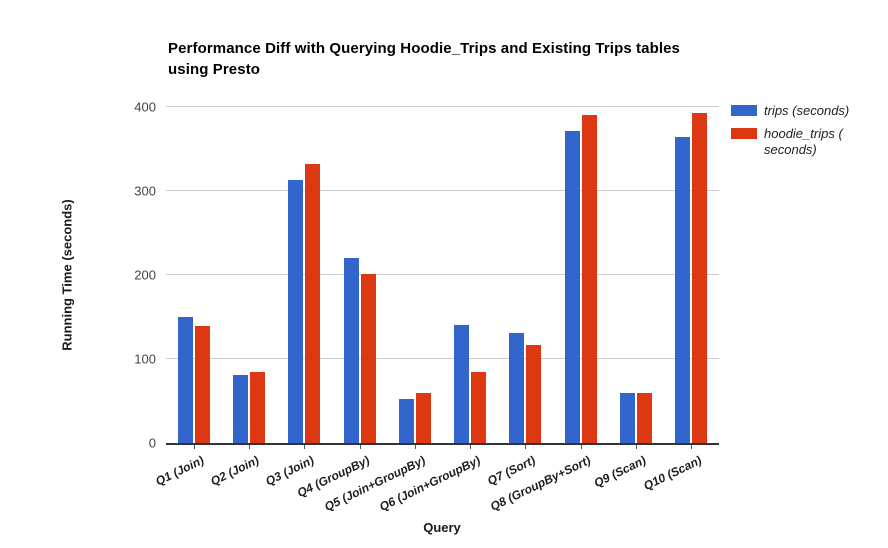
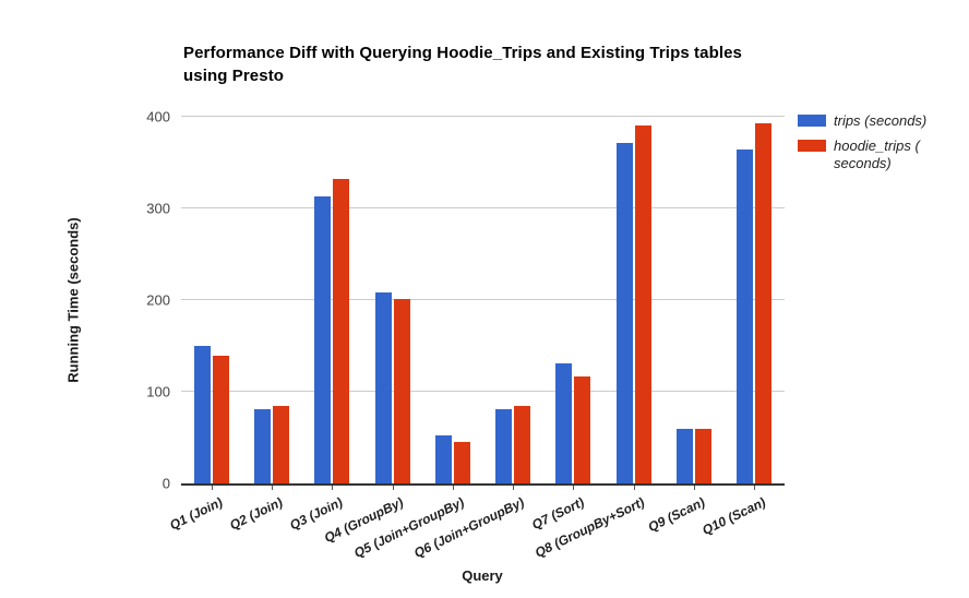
trips (seconds)/Q4 (GroupBy): 220 -> 210
hoodie_trips ( seconds)/Q5 (Join+GroupBy): 60 -> 40
trips (seconds)/Q6 (Join+GroupBy): 140 -> 80
